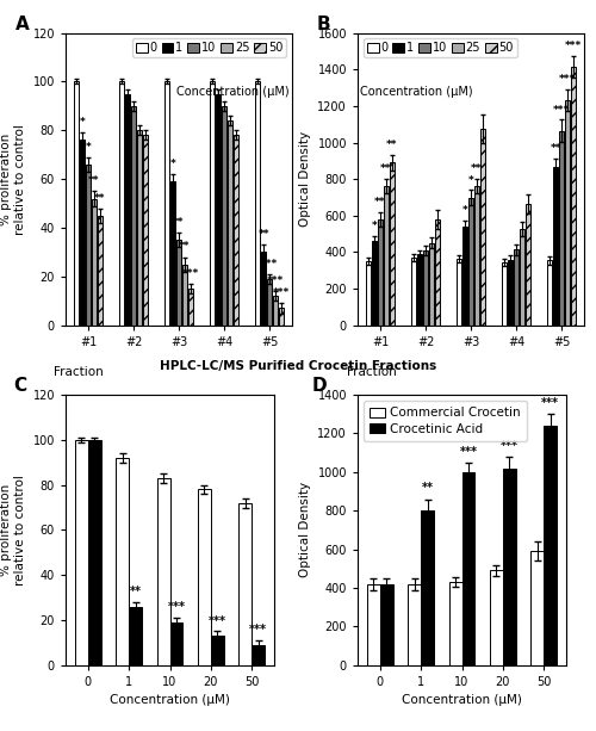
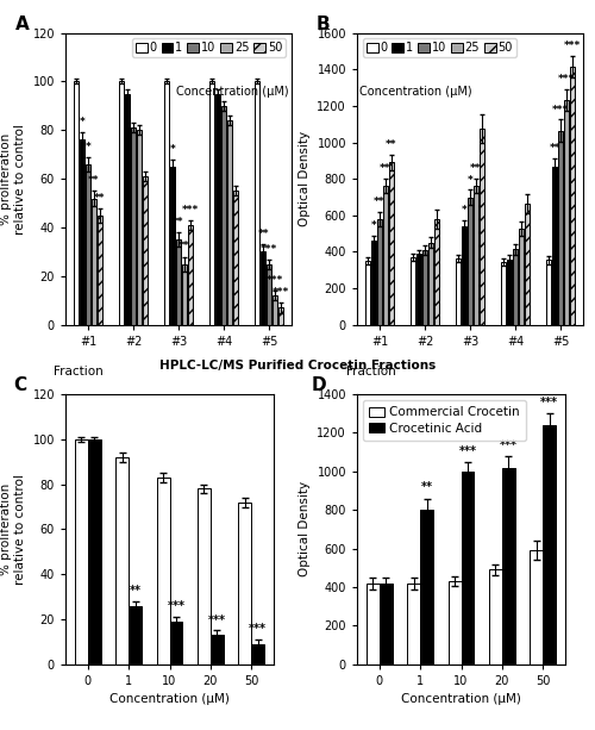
A/10/#2: 90 -> 81
A/50/#2: 78 -> 61
A/1/#3: 59 -> 65
A/50/#3: 15 -> 41
A/50/#4: 78 -> 55
A/10/#5: 19 -> 25
